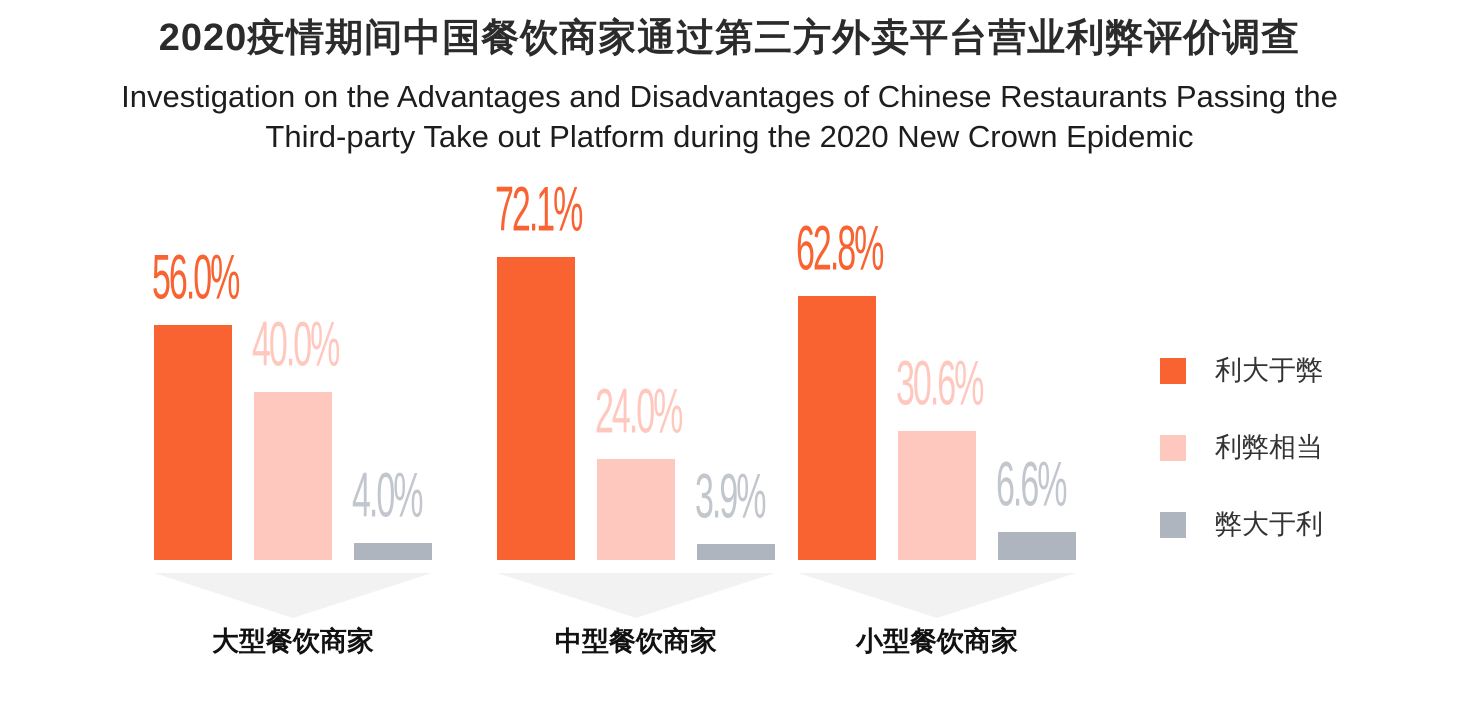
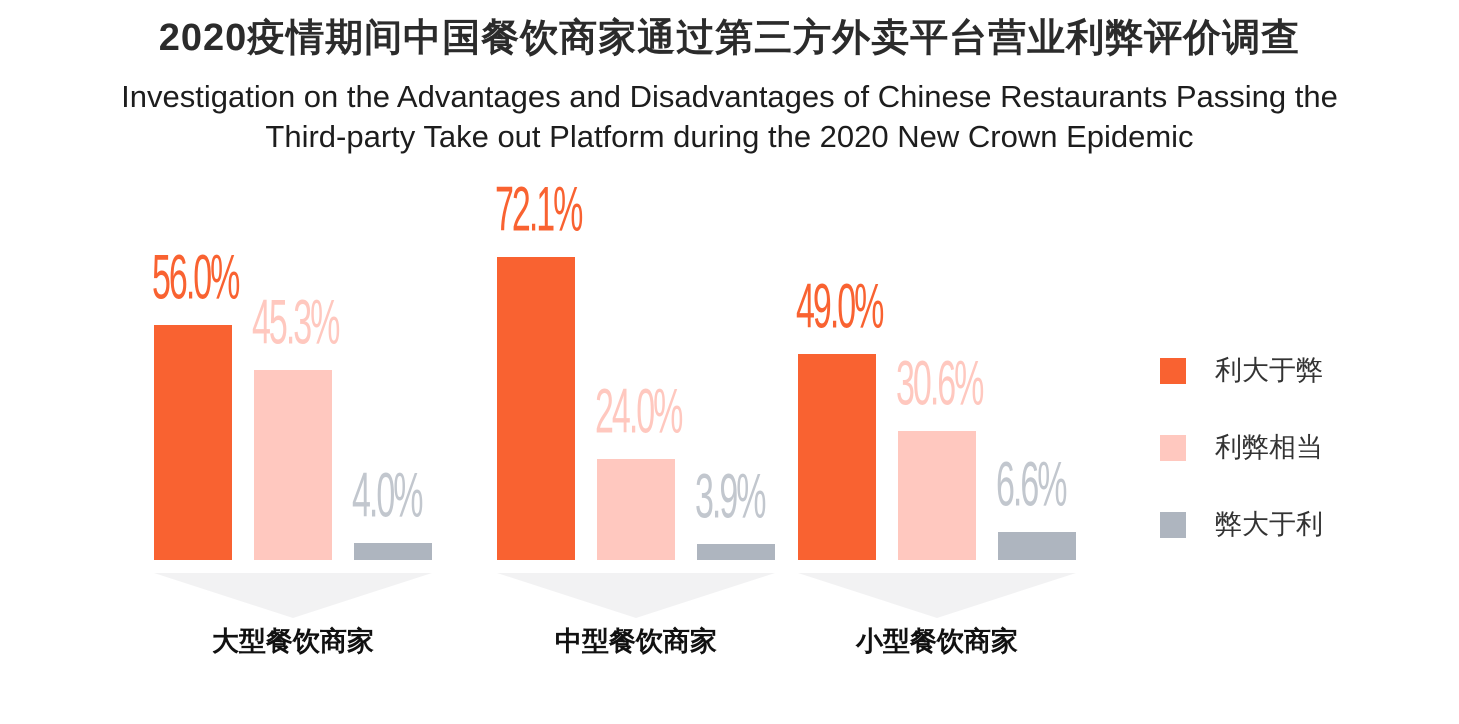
利弊相当/大型餐饮商家: 40.0% -> 45.3%
利大于弊/小型餐饮商家: 62.8% -> 49.0%
